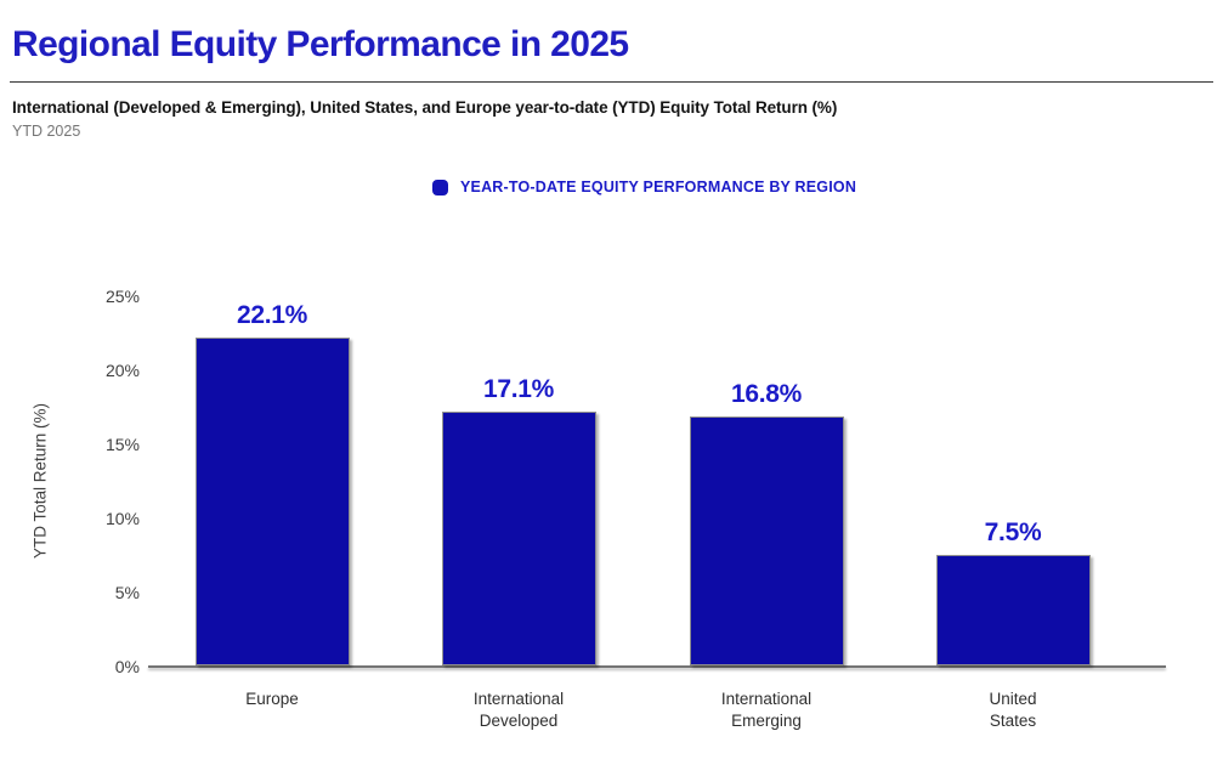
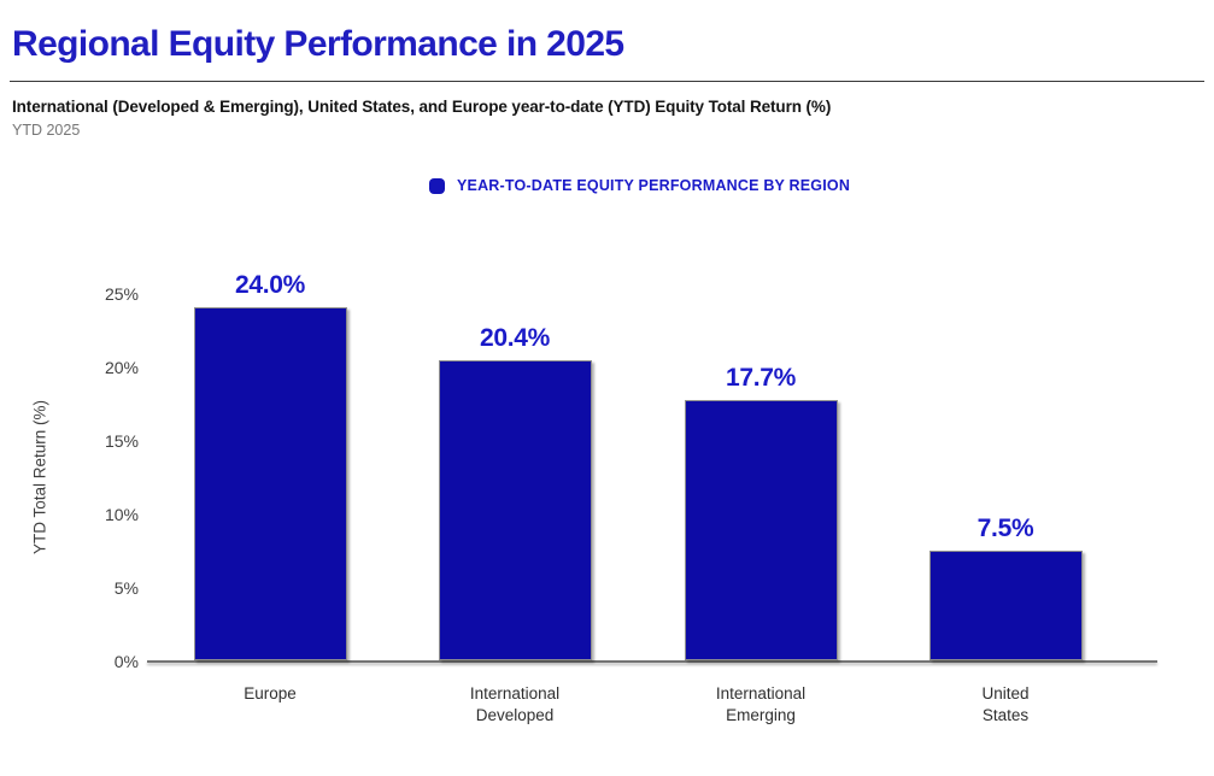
Europe: 22.1% -> 24.0%
International Developed: 17.1% -> 20.4%
International Emerging: 16.8% -> 17.7%
